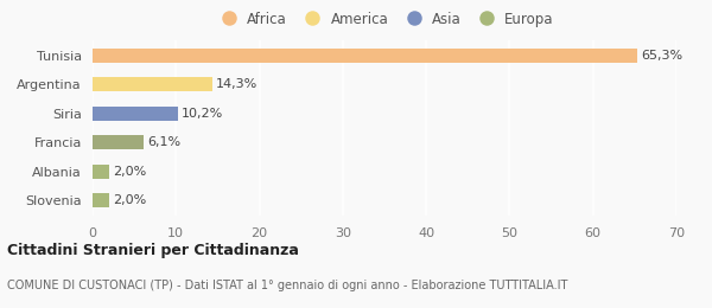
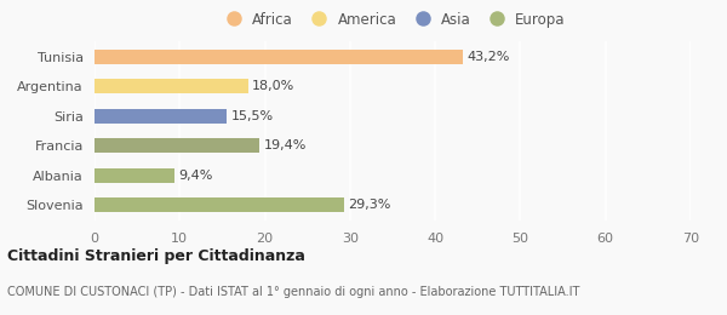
Tunisia: 65,3% -> 43,2%
Argentina: 14,3% -> 18,0%
Siria: 10,2% -> 15,5%
Francia: 6,1% -> 19,4%
Albania: 2,0% -> 9,4%
Slovenia: 2,0% -> 29,3%
